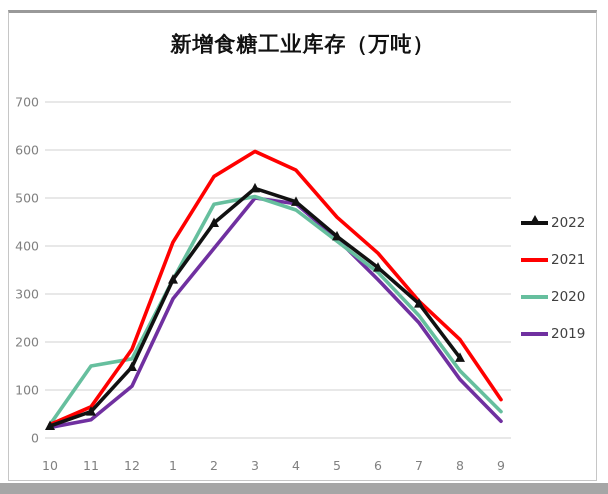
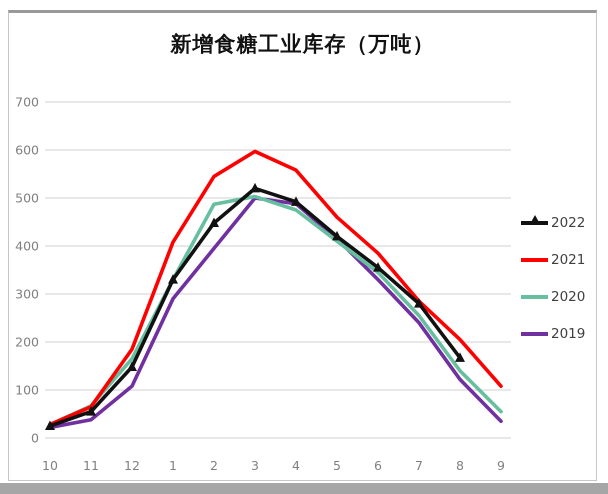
2020/11: 150 -> 70
2021/9: 80 -> 110
